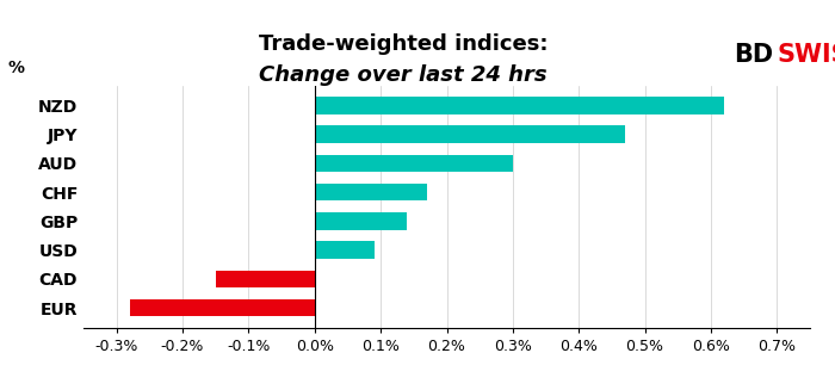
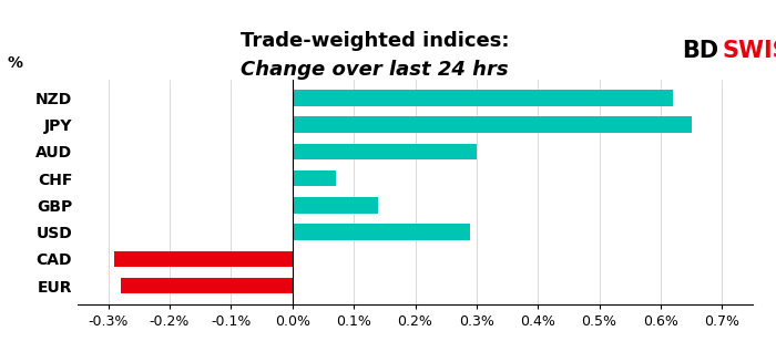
JPY: 0.47% -> 0.65%
CHF: 0.17% -> 0.07%
USD: 0.09% -> 0.29%
CAD: -0.15% -> -0.29%
